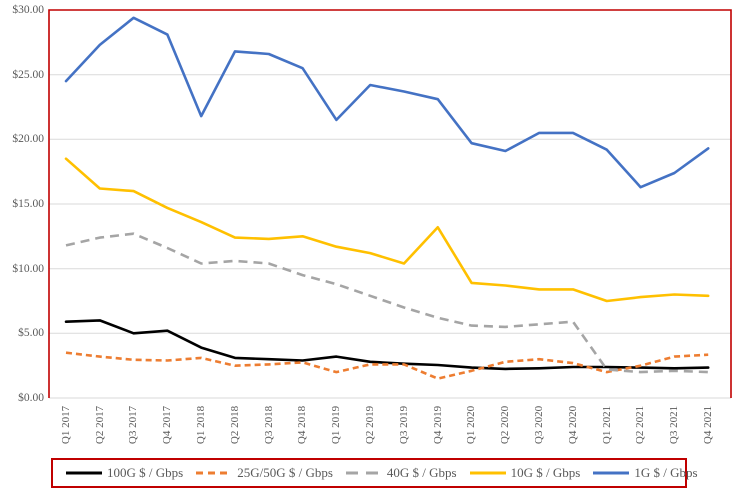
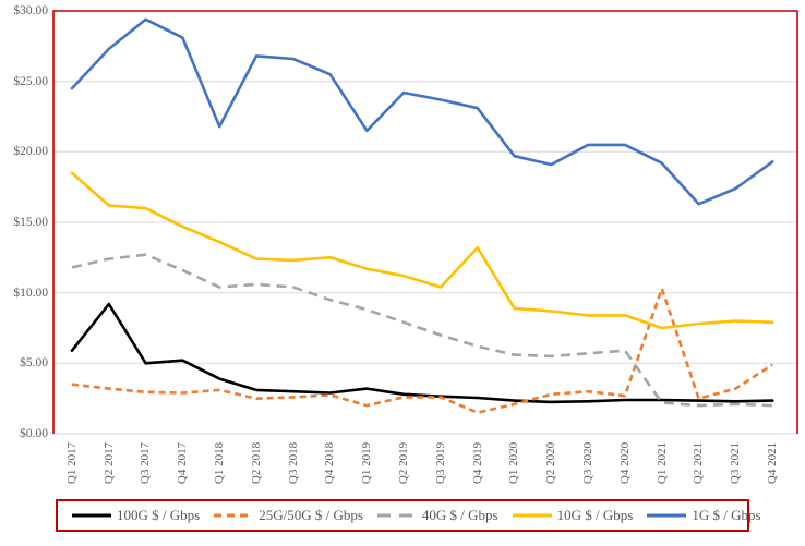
100G $ / Gbps/Q2 2017: $6.0 -> $9.2
25G/50G $ / Gbps/Q1 2021: $2.0 -> $10.3
25G/50G $ / Gbps/Q4 2021: $3.4 -> $4.9
